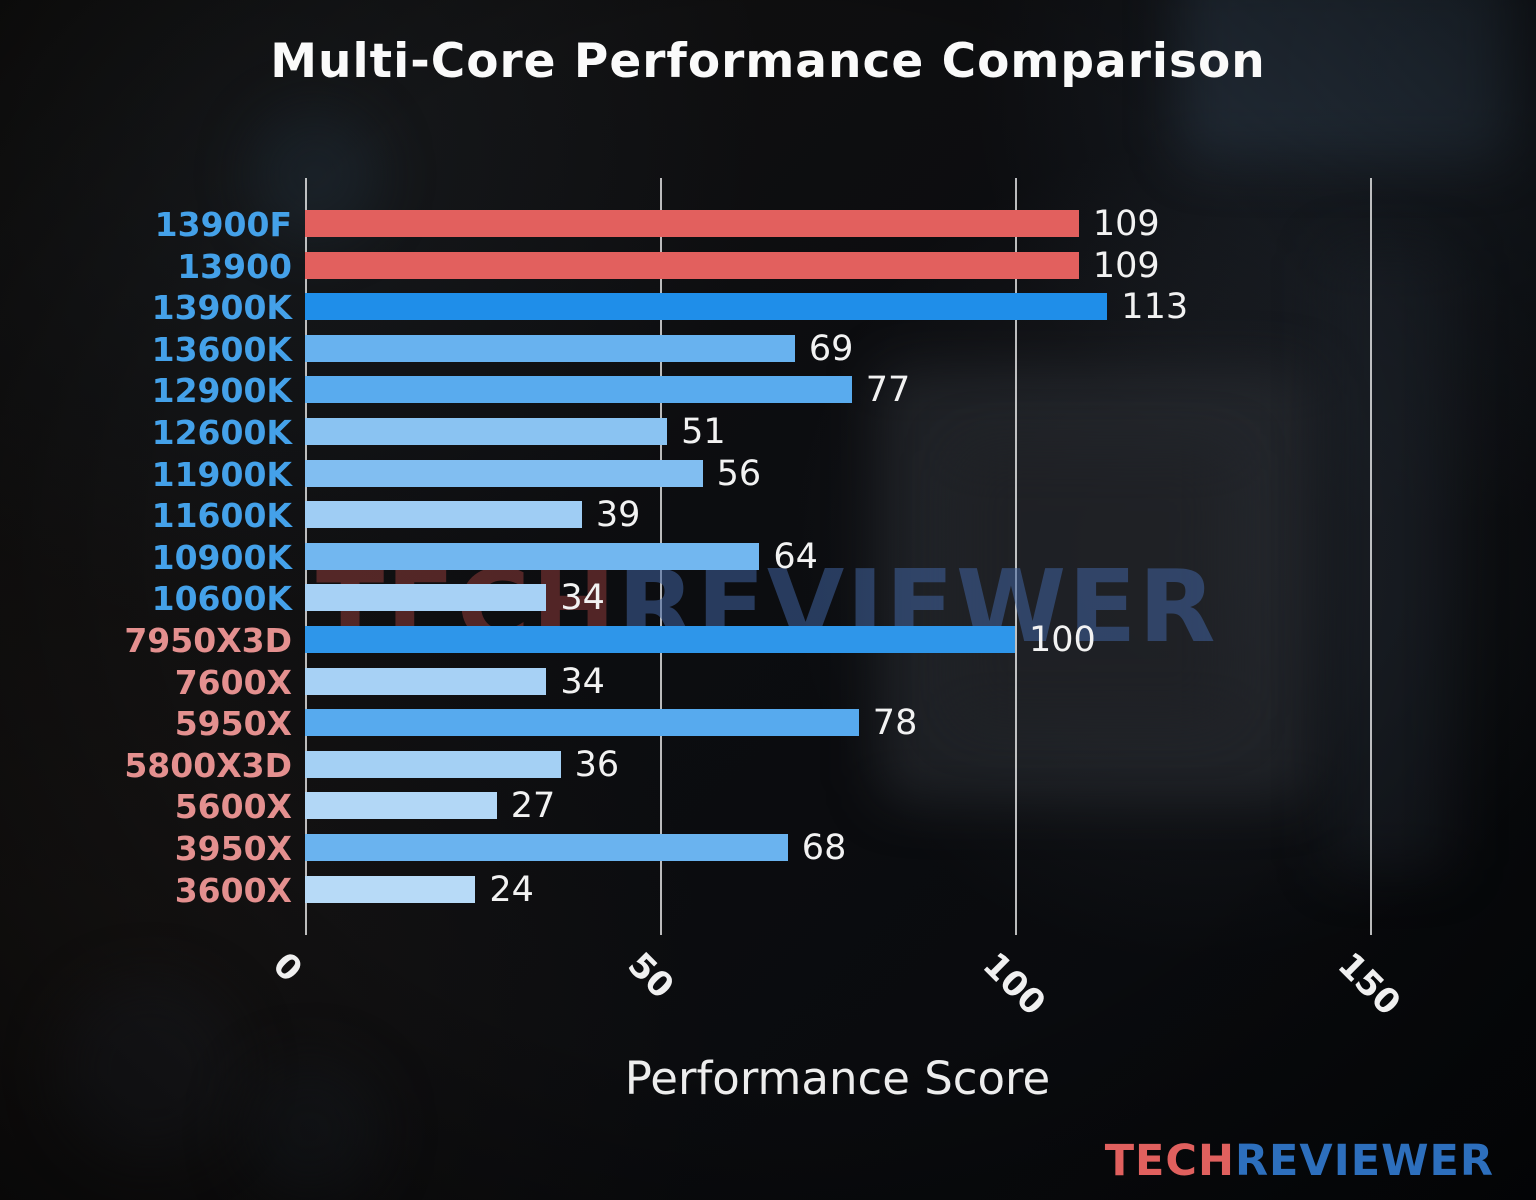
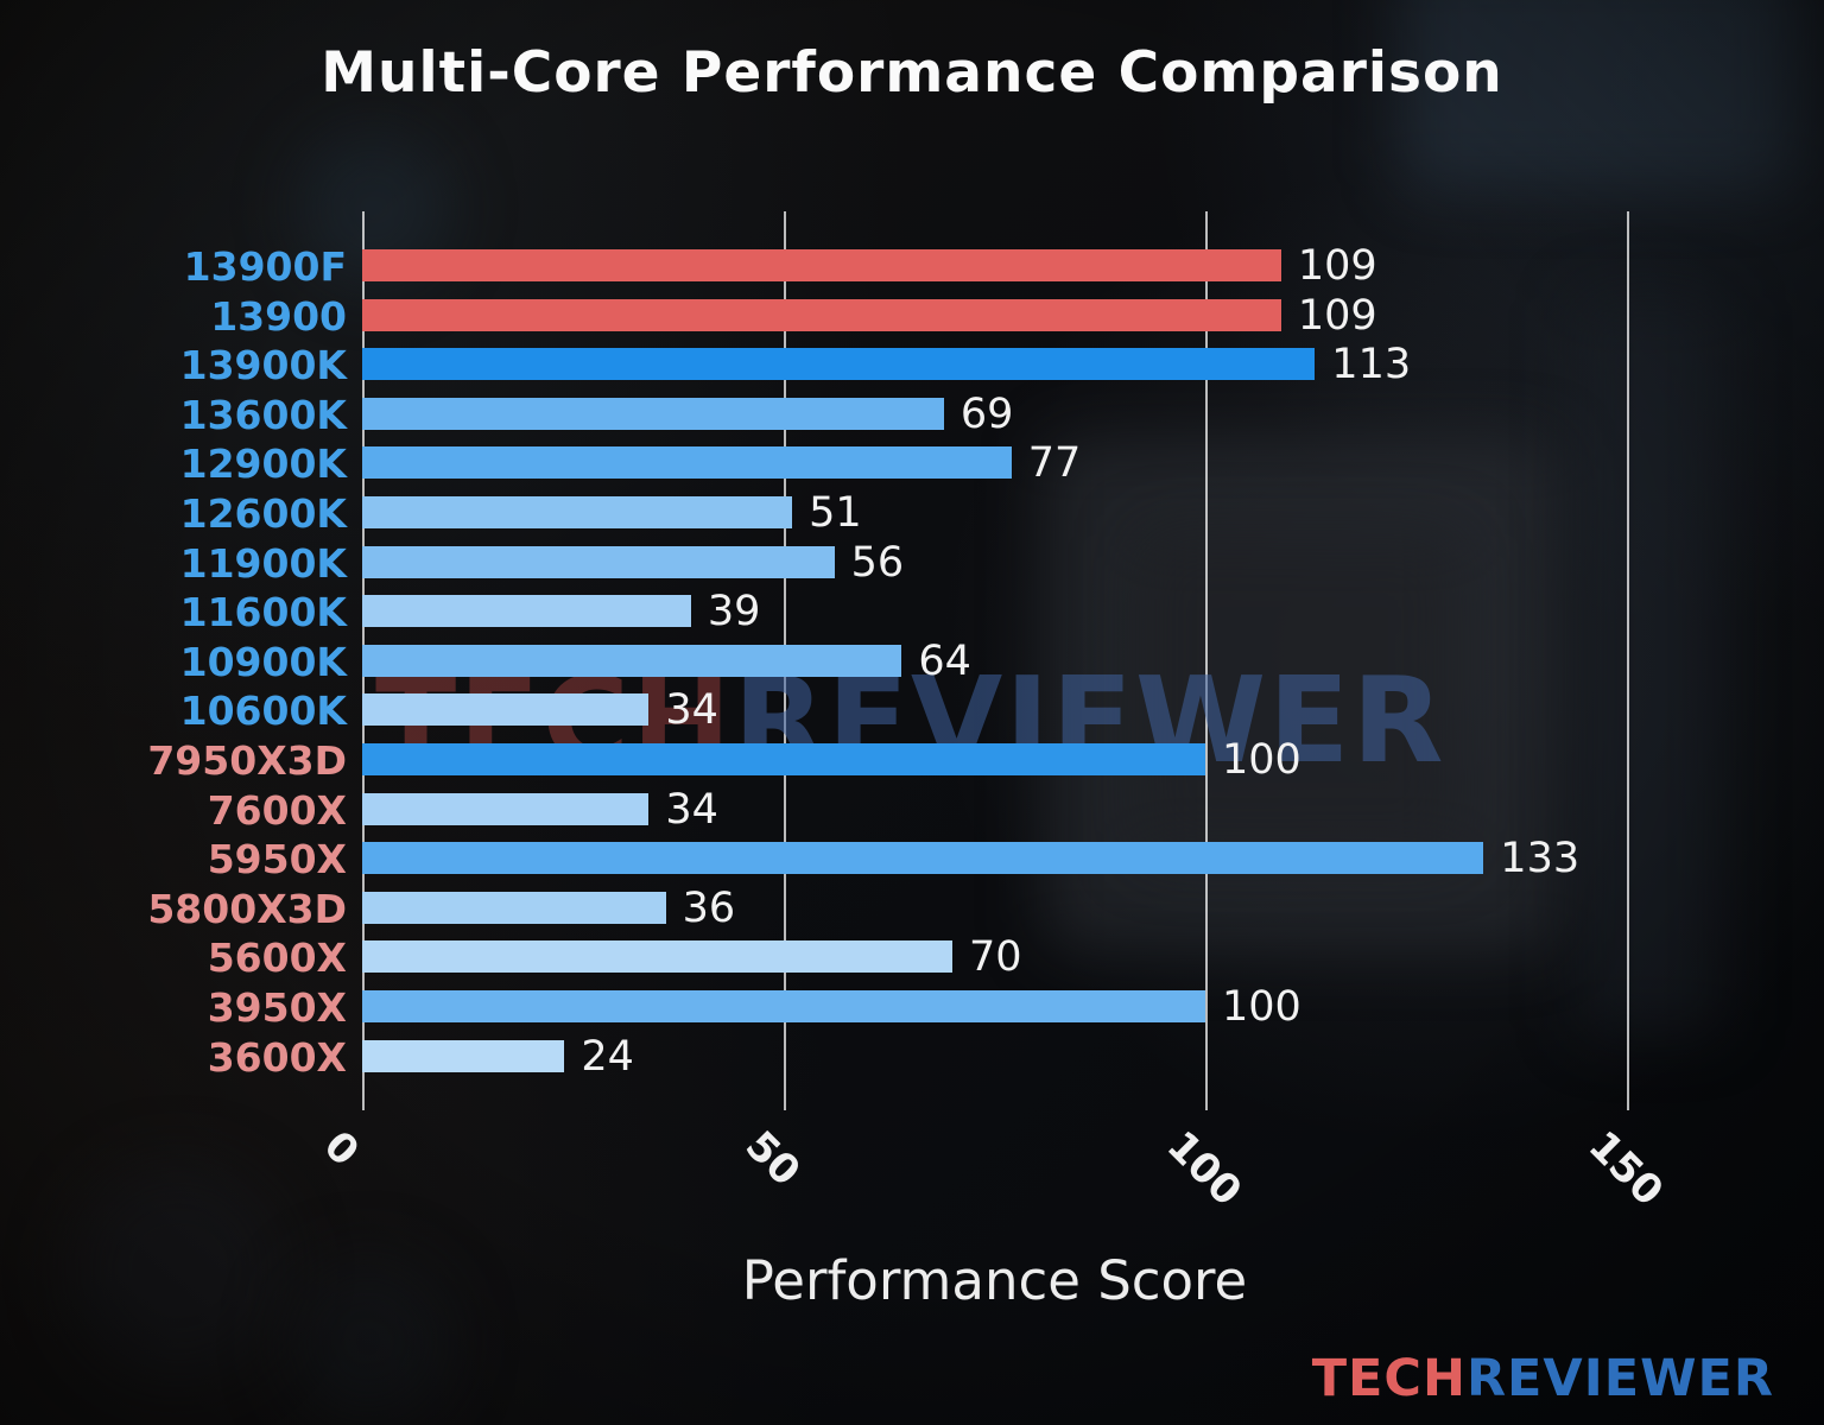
5950X: 78 -> 133
5600X: 27 -> 70
3950X: 68 -> 100
